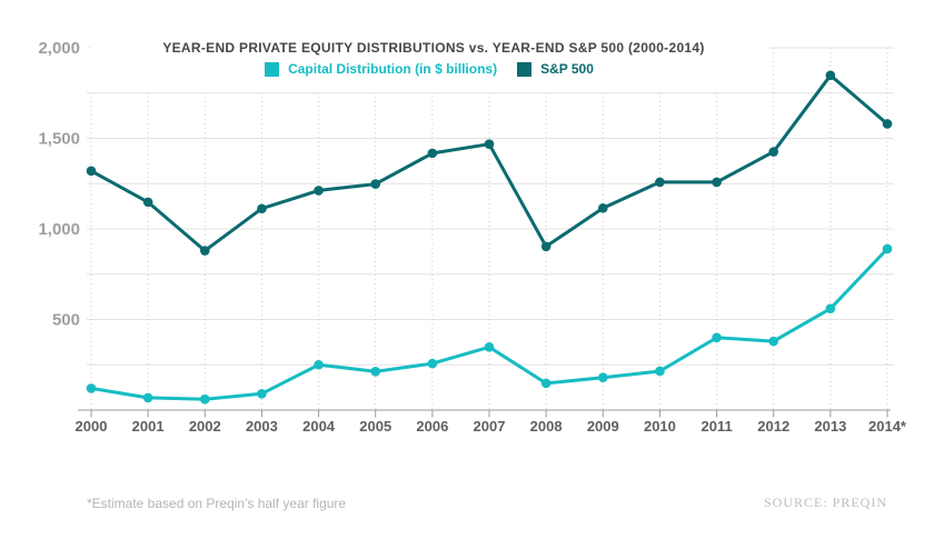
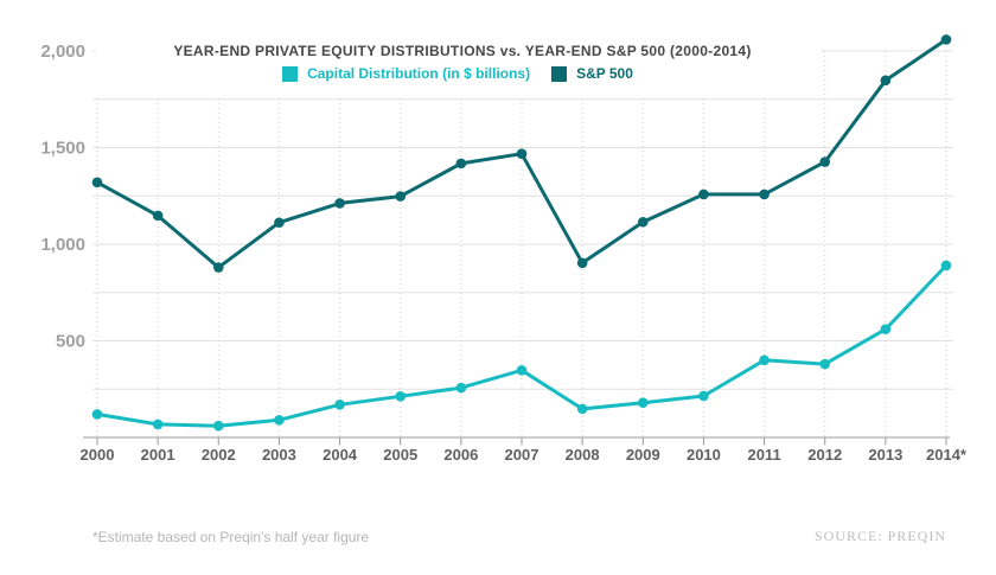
Capital Distribution (in $ billions)/2004: 250 -> 170
S&P 500/2014*: 1580 -> 2060
